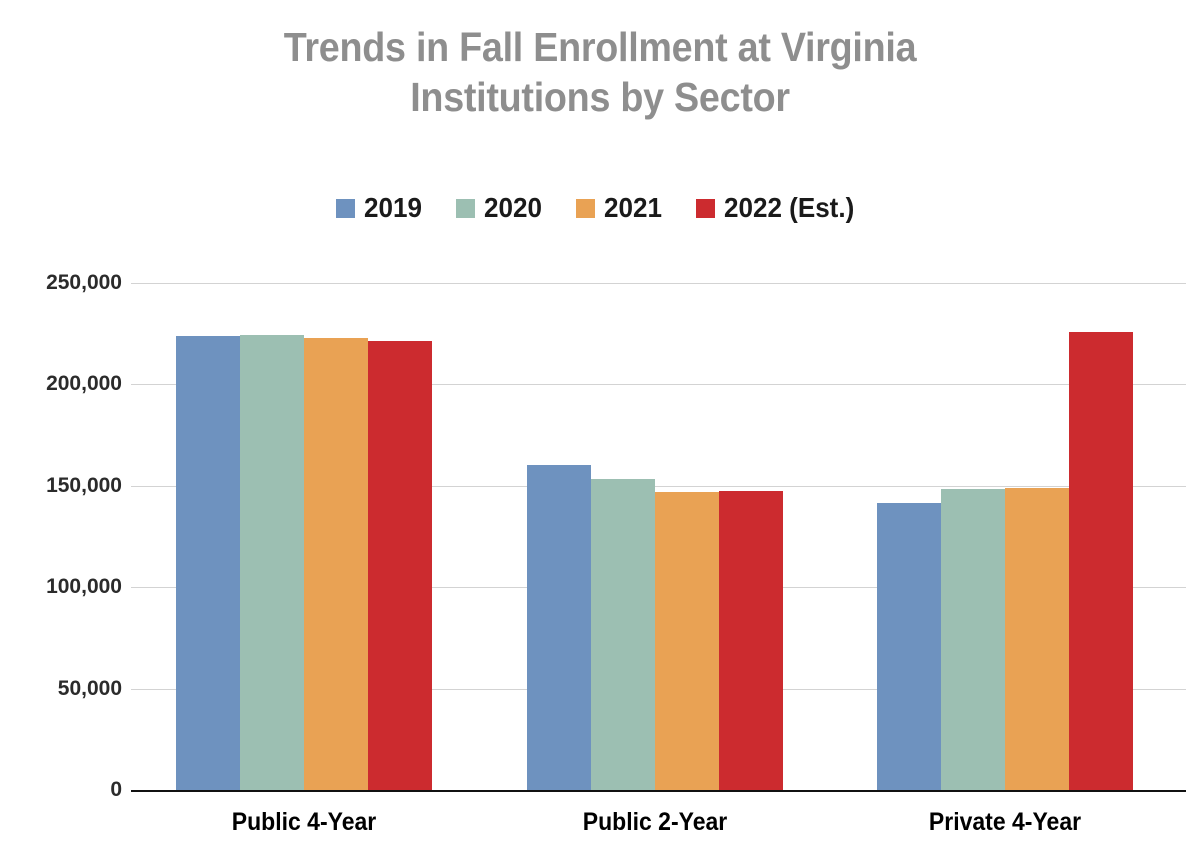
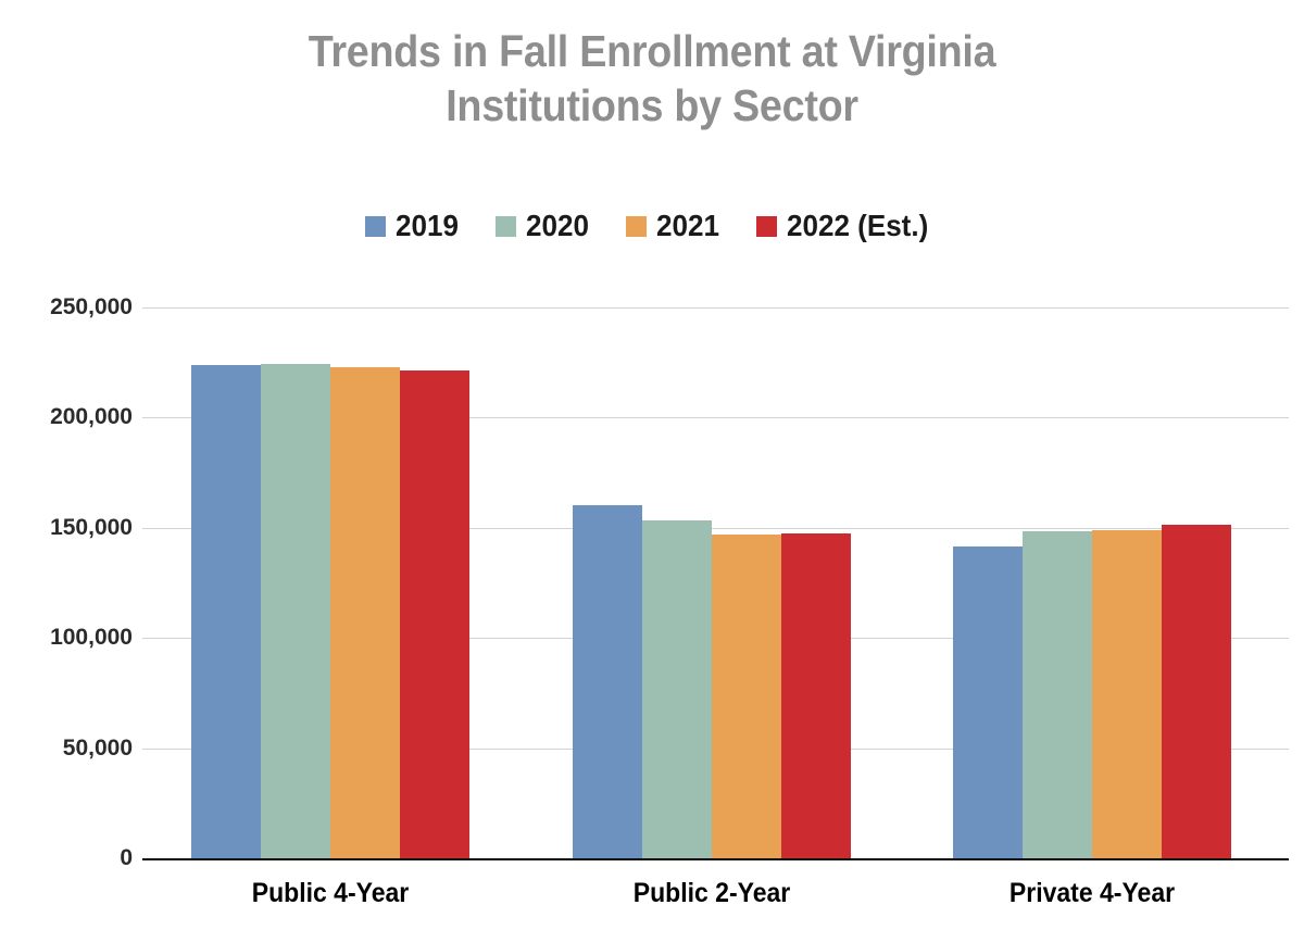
2022 (Est.)/Private 4-Year: 226000 -> 152000
